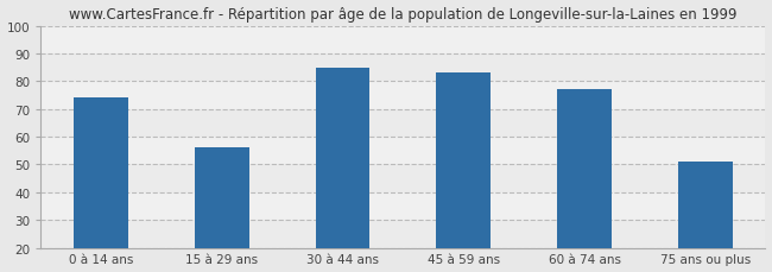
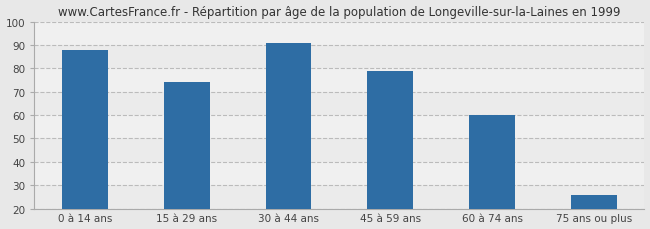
0 à 14 ans: 74 -> 88
15 à 29 ans: 56 -> 74
30 à 44 ans: 85 -> 91
45 à 59 ans: 83 -> 79
60 à 74 ans: 77 -> 60
75 ans ou plus: 51 -> 26
